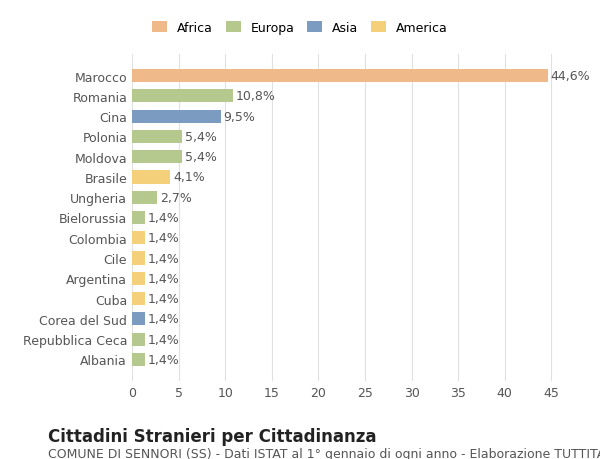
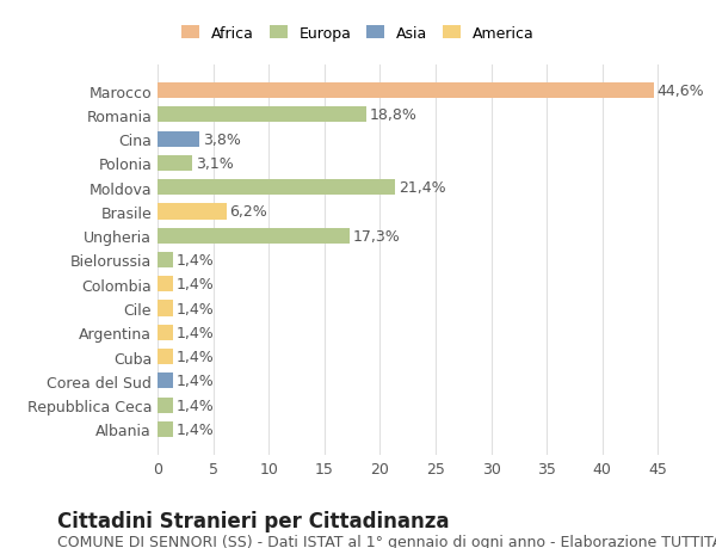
Romania: 10,8% -> 18,8%
Cina: 9,5% -> 3,8%
Polonia: 5,4% -> 3,1%
Moldova: 5,4% -> 21,4%
Brasile: 4,1% -> 6,2%
Ungheria: 2,7% -> 17,3%
